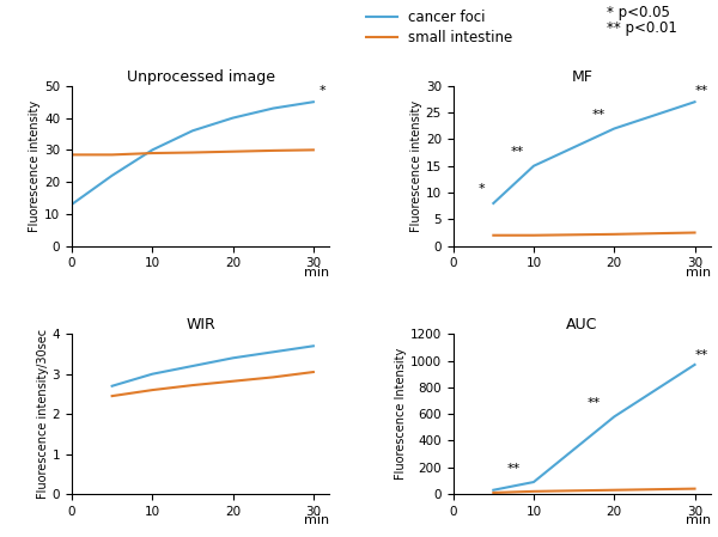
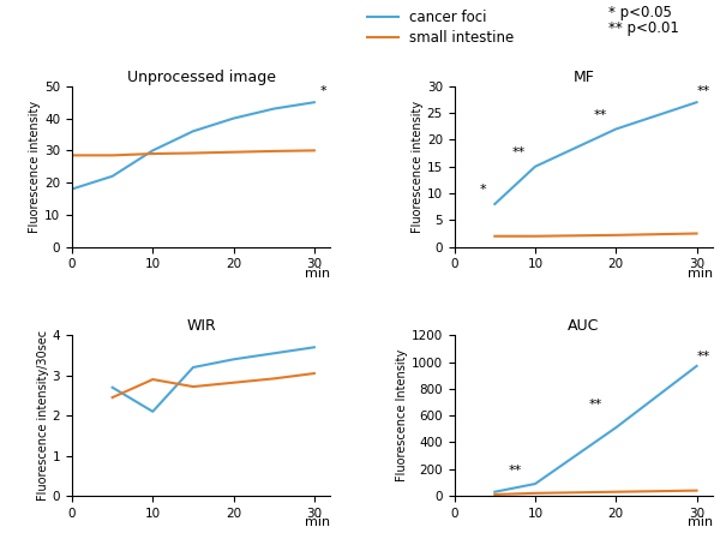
Unprocessed image/cancer foci/0: 13 -> 18
WIR/cancer foci/10: 3.00 -> 2.10
WIR/small intestine/10: 2.60 -> 2.90
AUC/cancer foci/20: 580 -> 510
